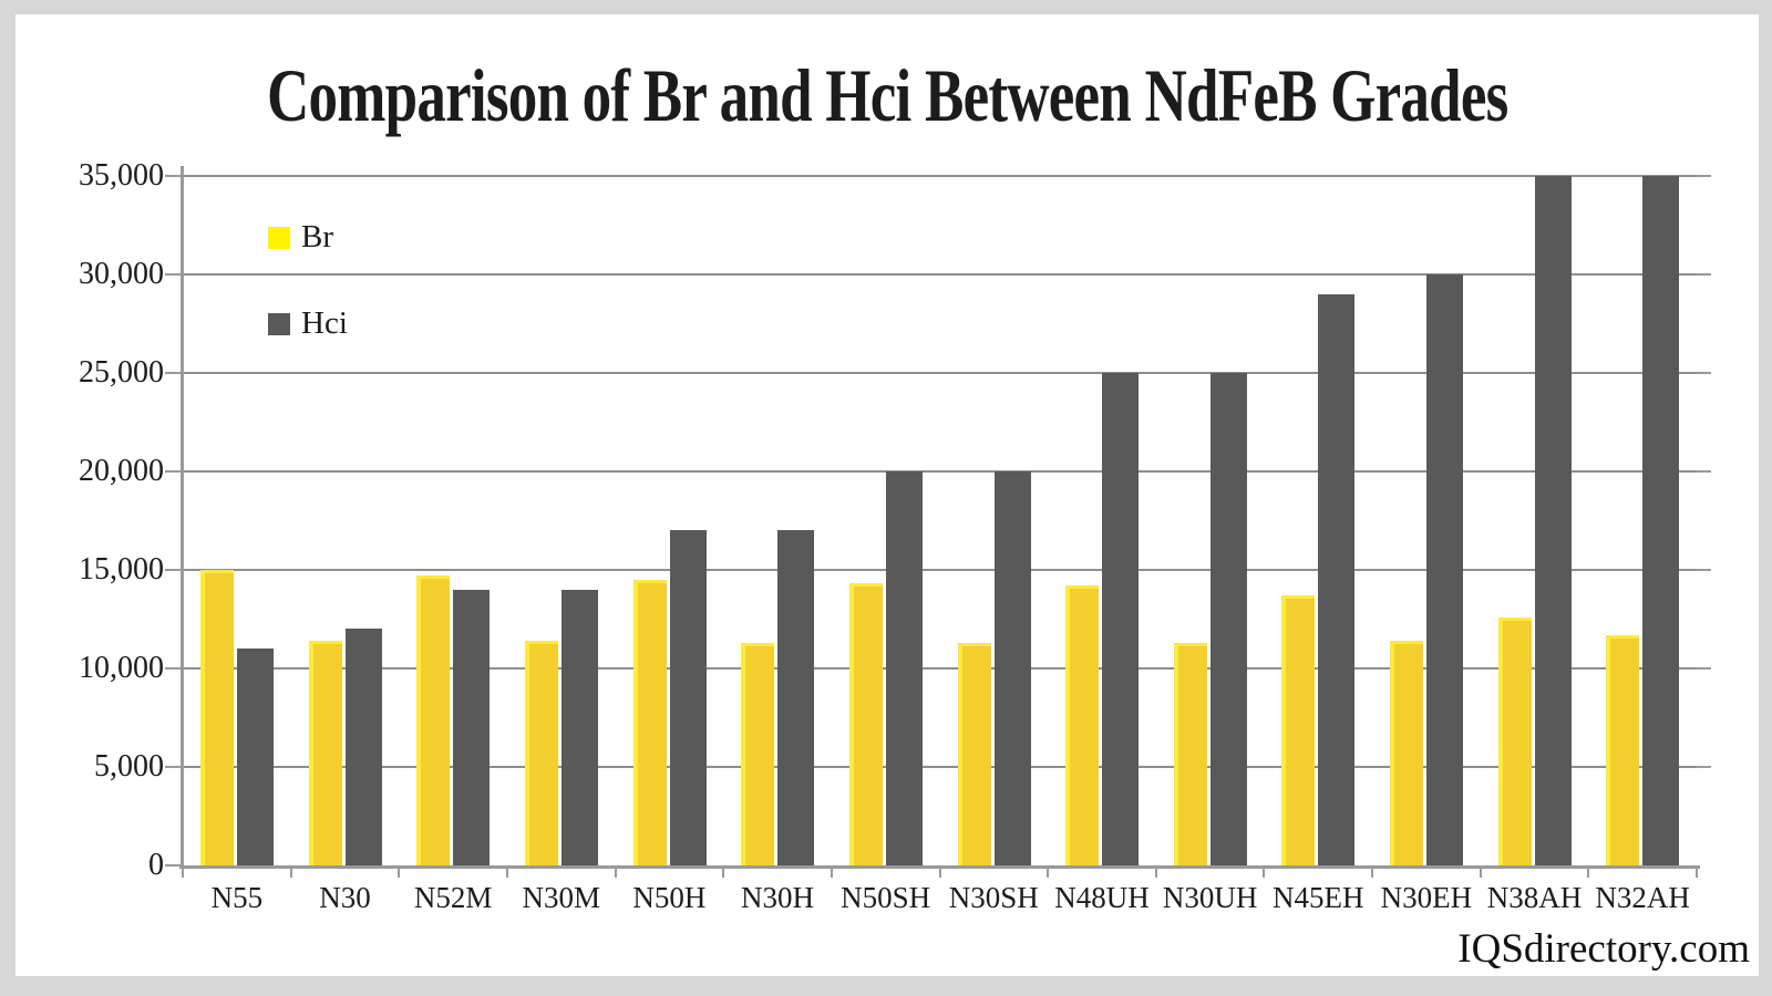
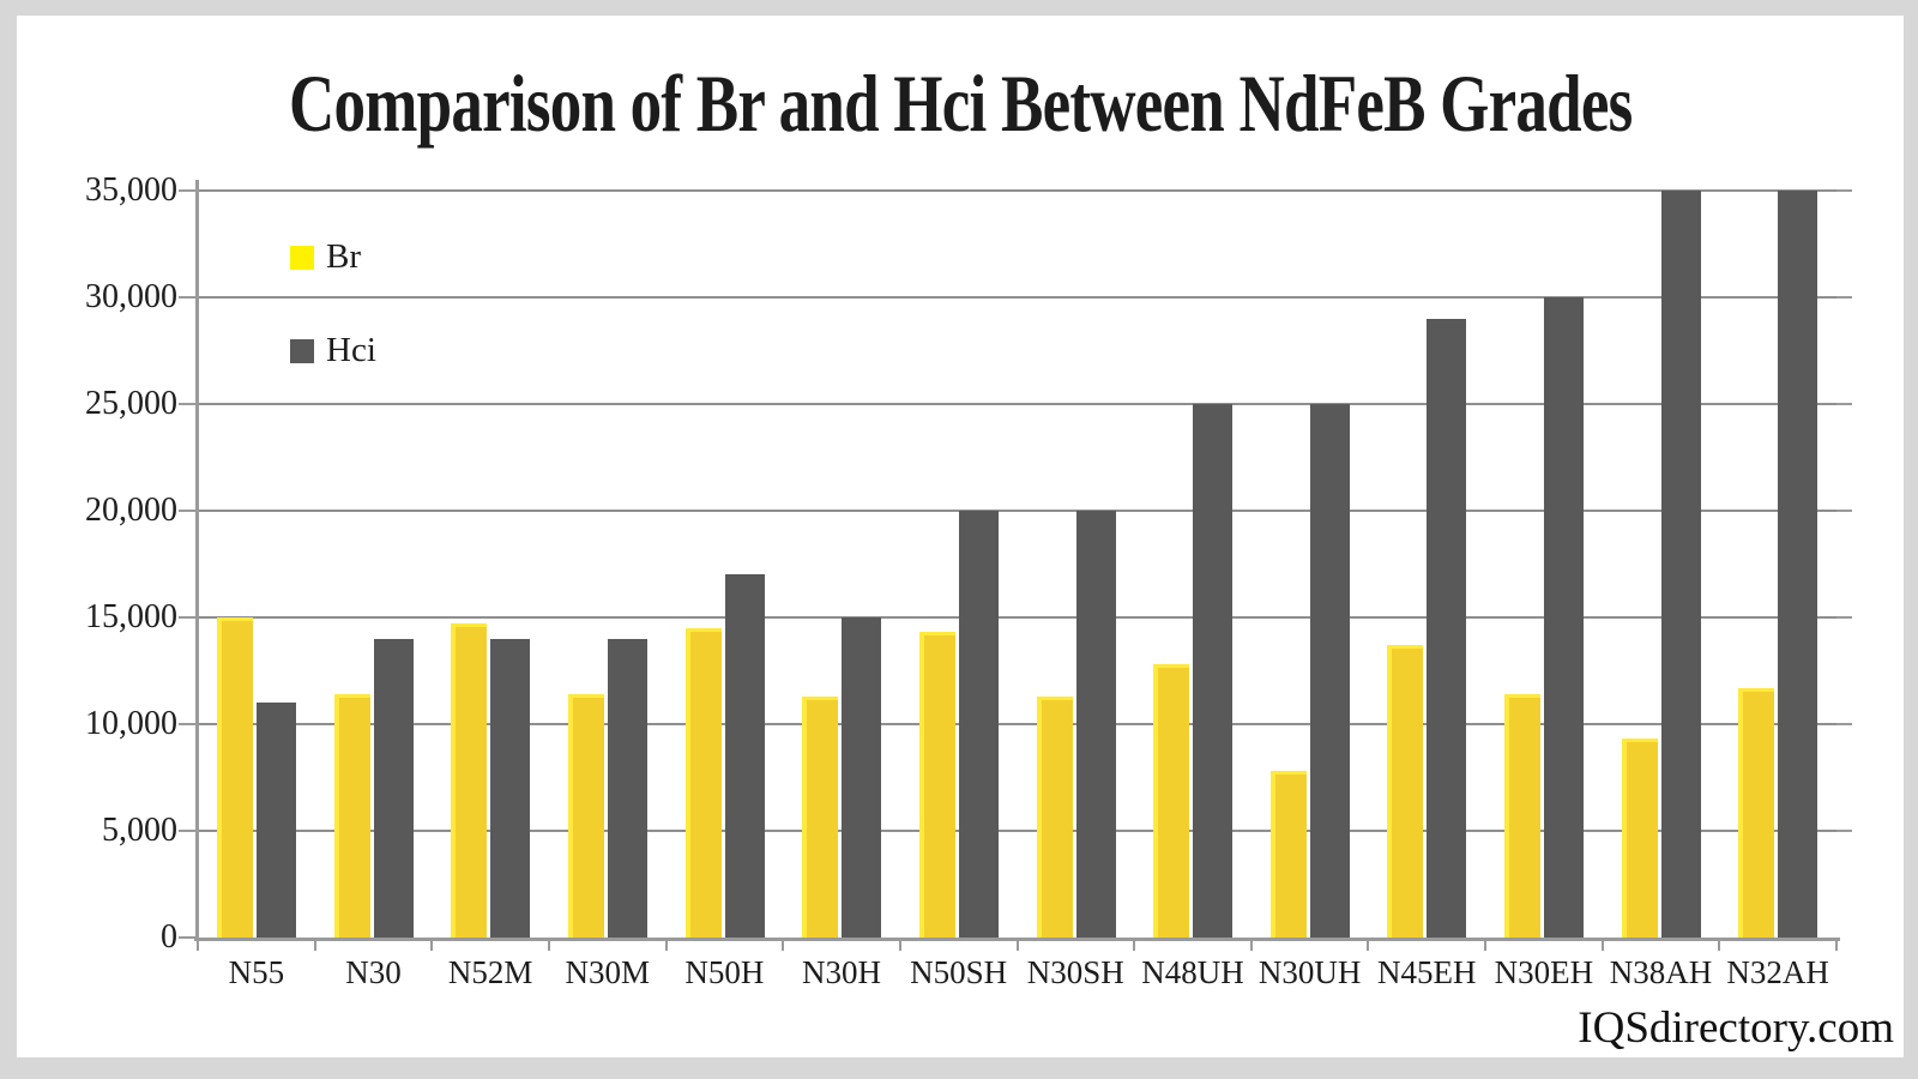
Hci/N30: 12000 -> 14000
Hci/N30H: 17000 -> 15000
Br/N48UH: 14200 -> 12800
Br/N30UH: 11300 -> 7800
Br/N38AH: 12600 -> 9300
